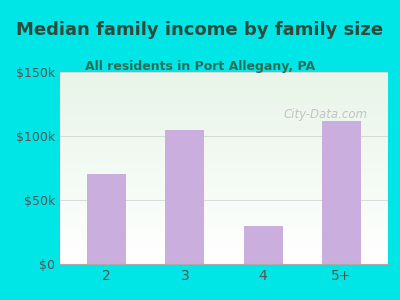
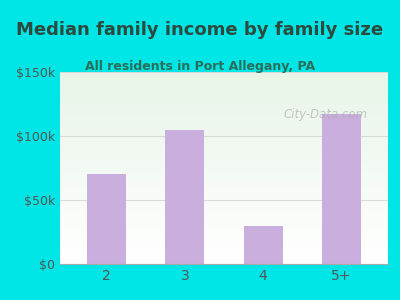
5+: $112k -> $117k
